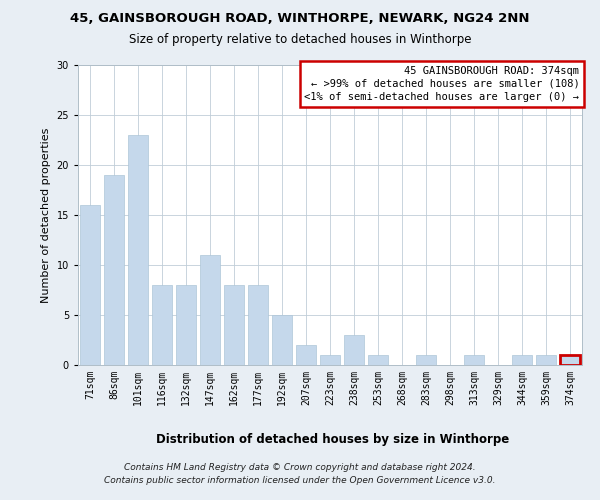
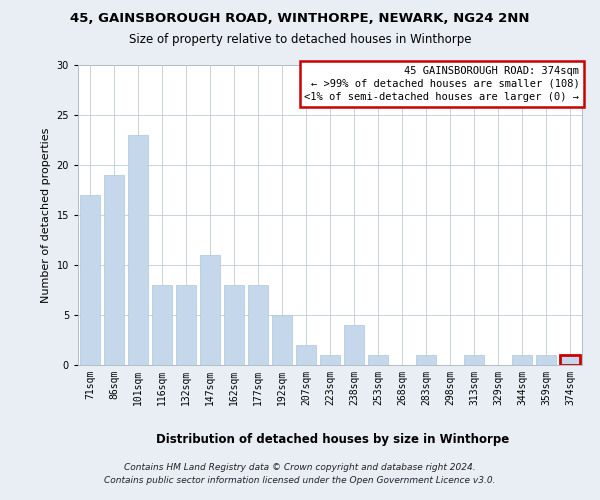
71sqm: 16 -> 17
238sqm: 3 -> 4
